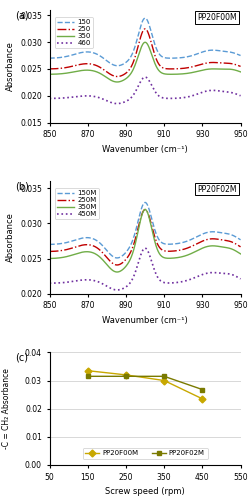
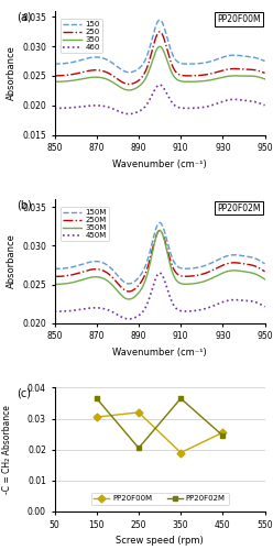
PP20F00M/150: 0.0335 -> 0.0305
PP20F02M/150: 0.0315 -> 0.0365
PP20F02M/250: 0.0315 -> 0.0205
PP20F00M/350: 0.0300 -> 0.0190
PP20F02M/350: 0.0315 -> 0.0365
PP20F00M/450: 0.0235 -> 0.0255
PP20F02M/450: 0.0268 -> 0.0245
